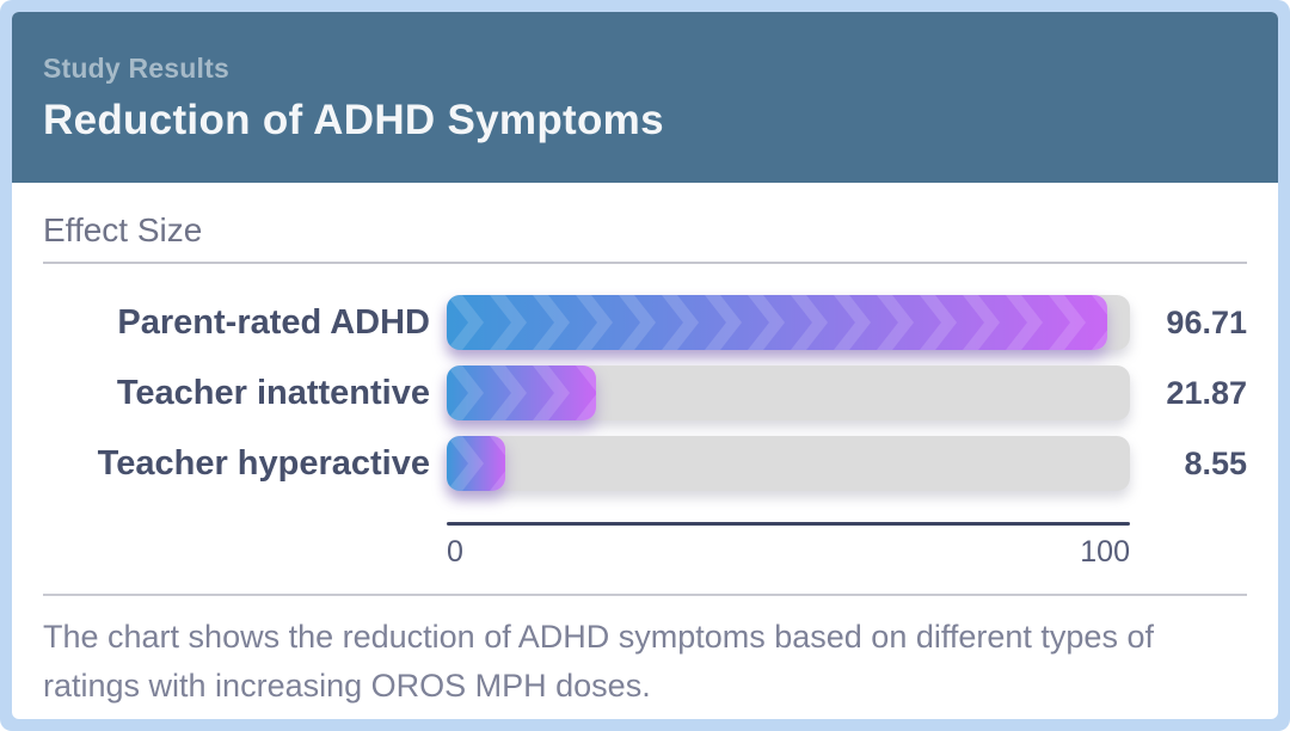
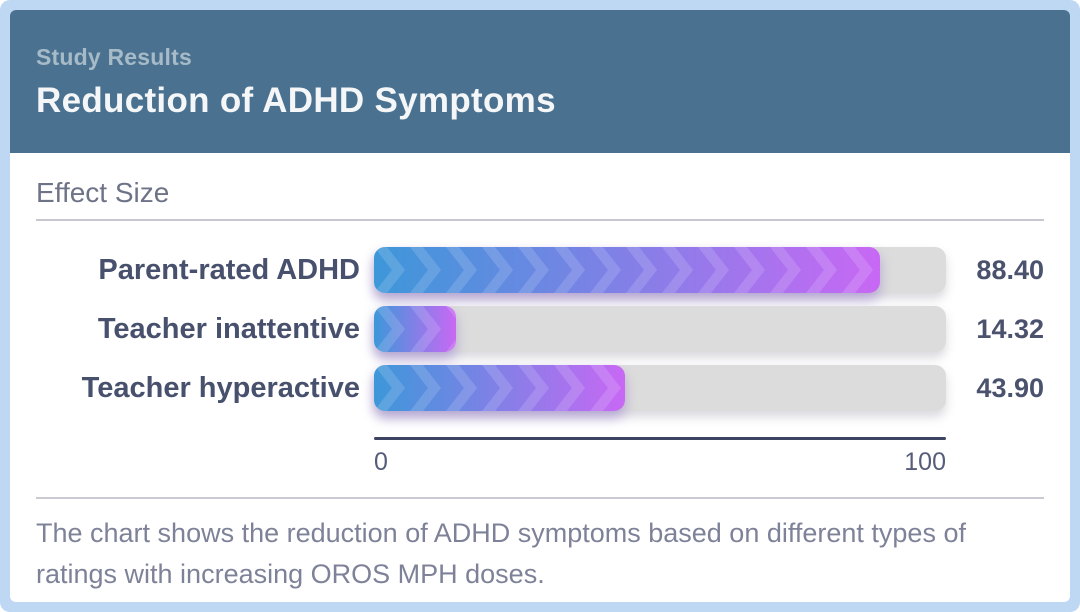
Parent-rated ADHD: 96.71 -> 88.40
Teacher inattentive: 21.87 -> 14.32
Teacher hyperactive: 8.55 -> 43.90
